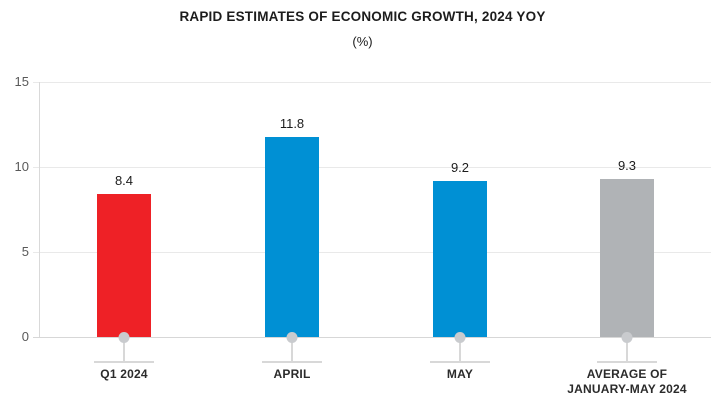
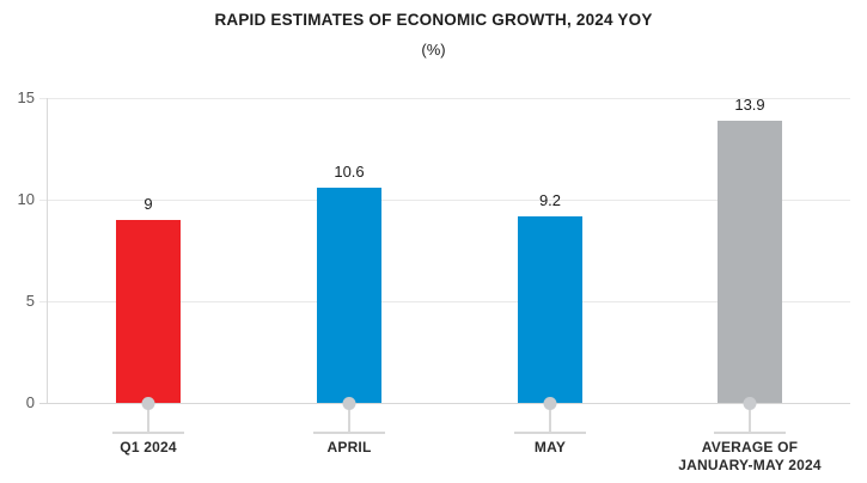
Q1 2024: 8.4 -> 9
APRIL: 11.8 -> 10.6
AVERAGE OF JANUARY-MAY 2024: 9.3 -> 13.9
